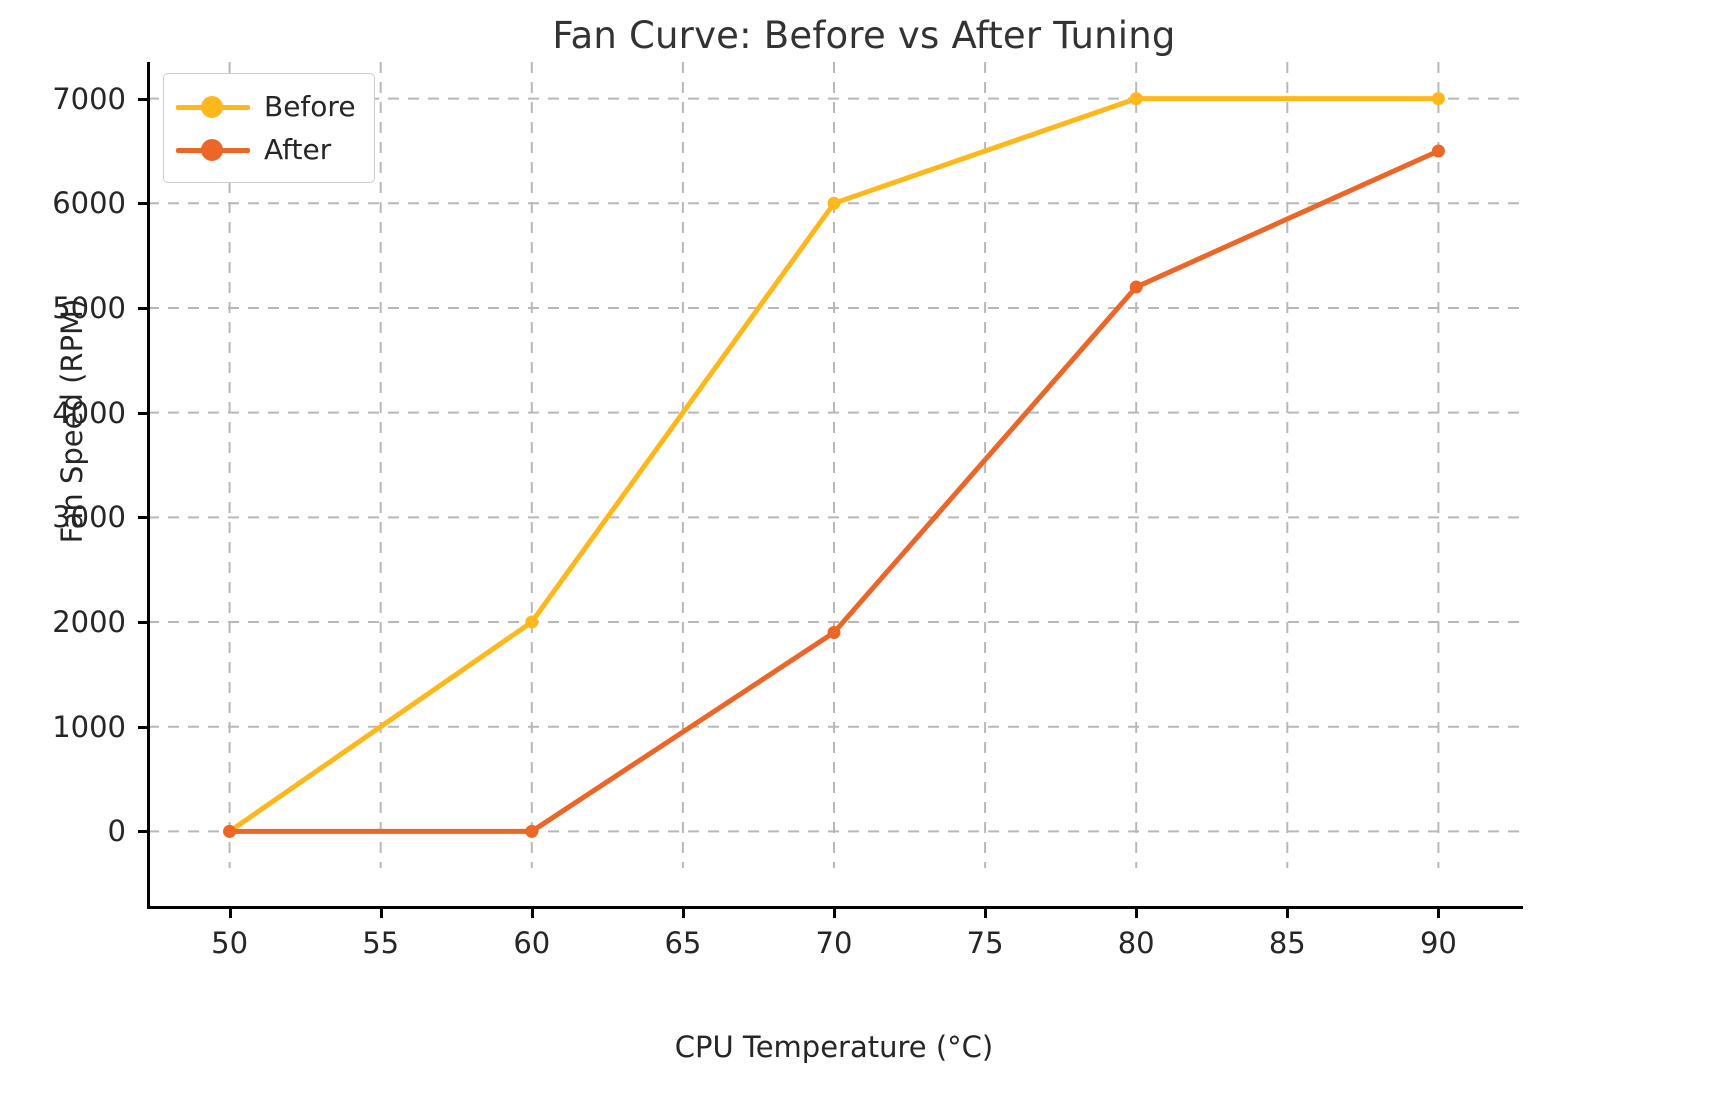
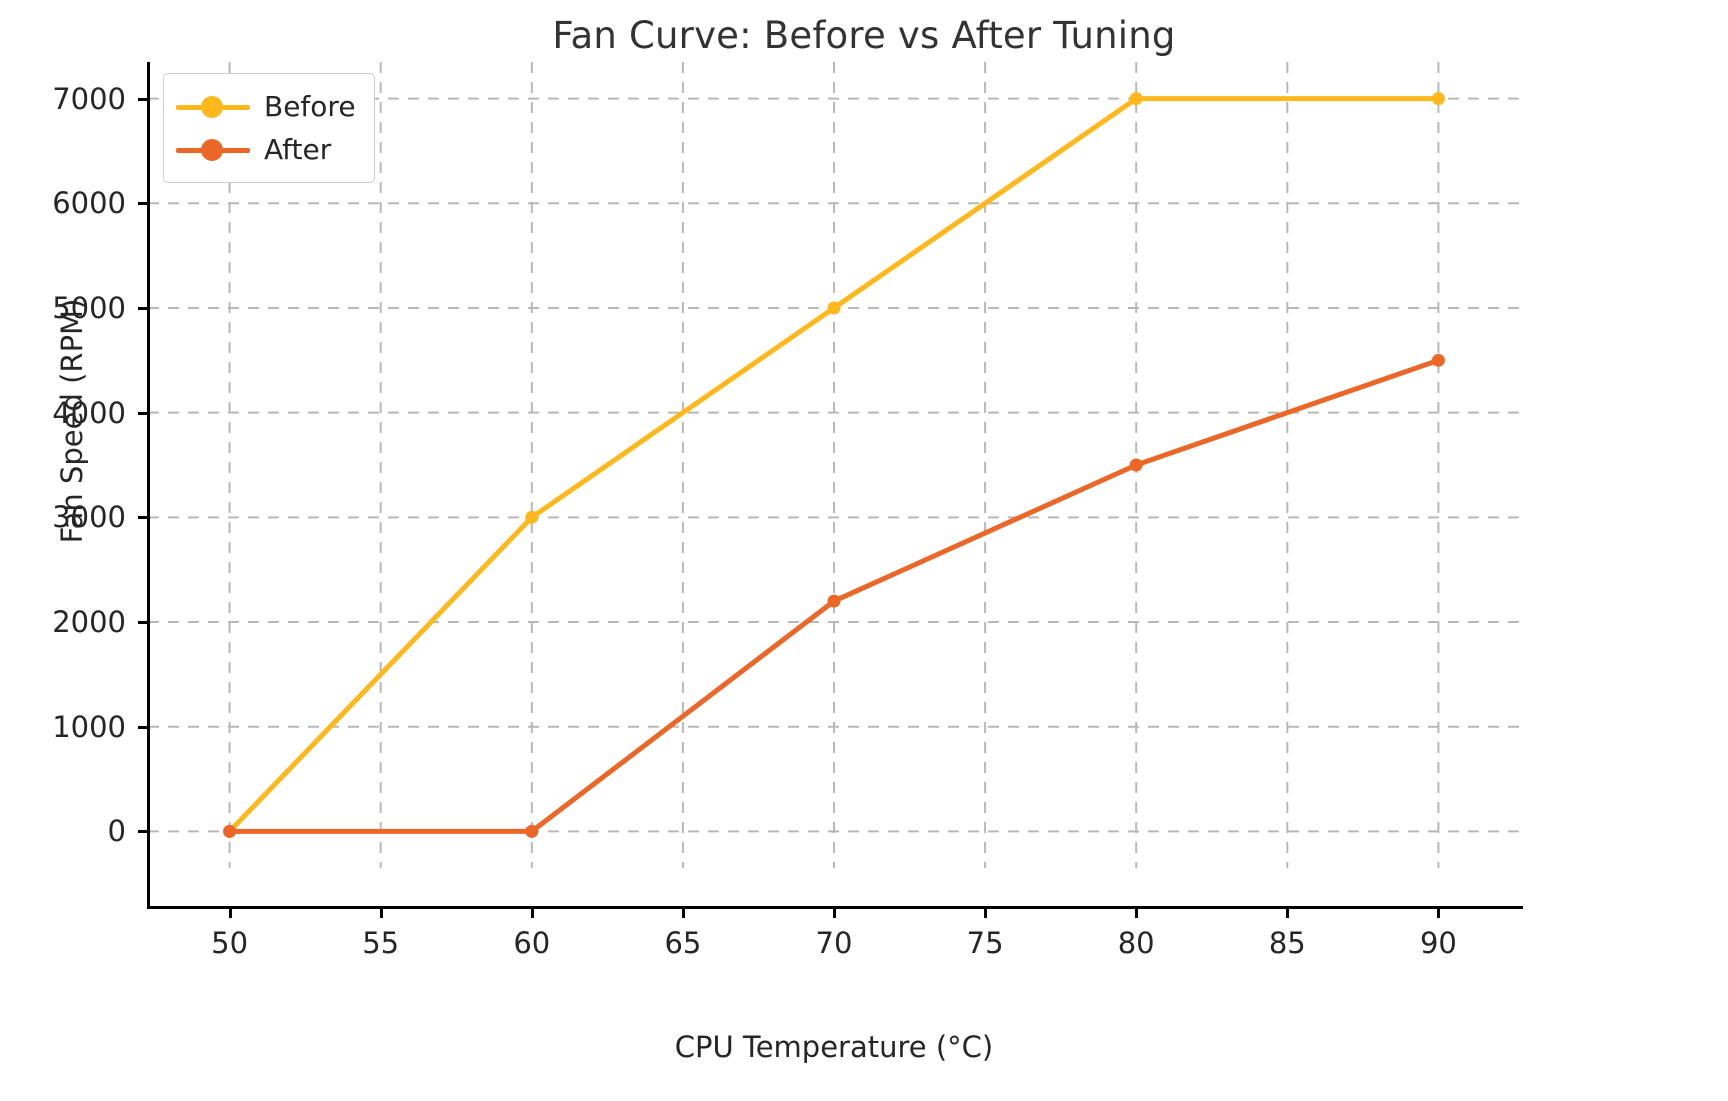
Before/60: 2000 -> 3000
Before/70: 6000 -> 5000
After/70: 1900 -> 2200
After/80: 5200 -> 3500
After/90: 6500 -> 4500
